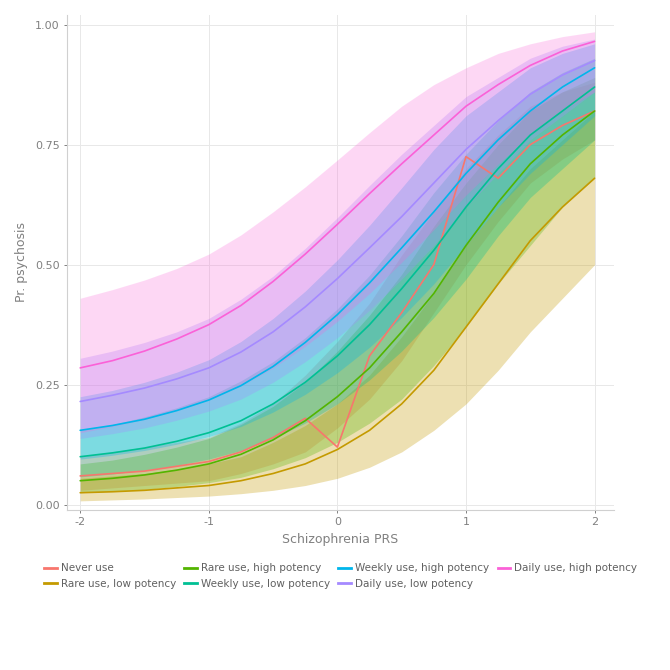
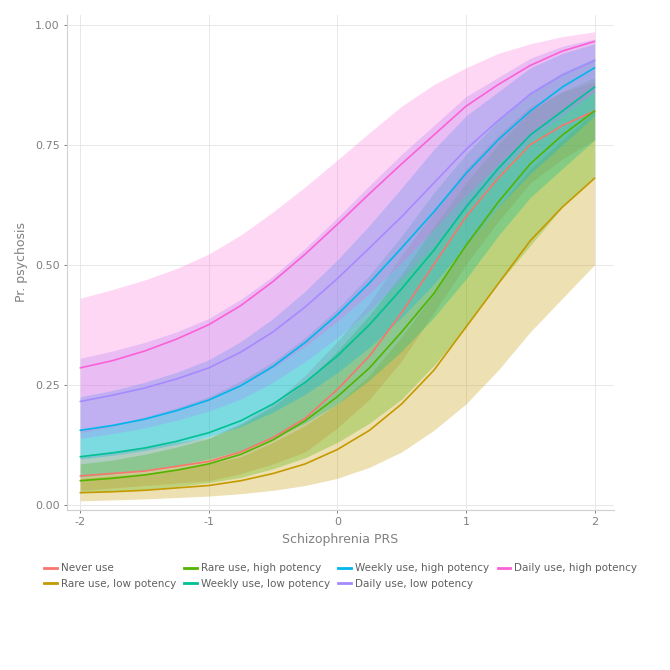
Never use/0: 0.120 -> 0.240
Never use/1: 0.725 -> 0.600
